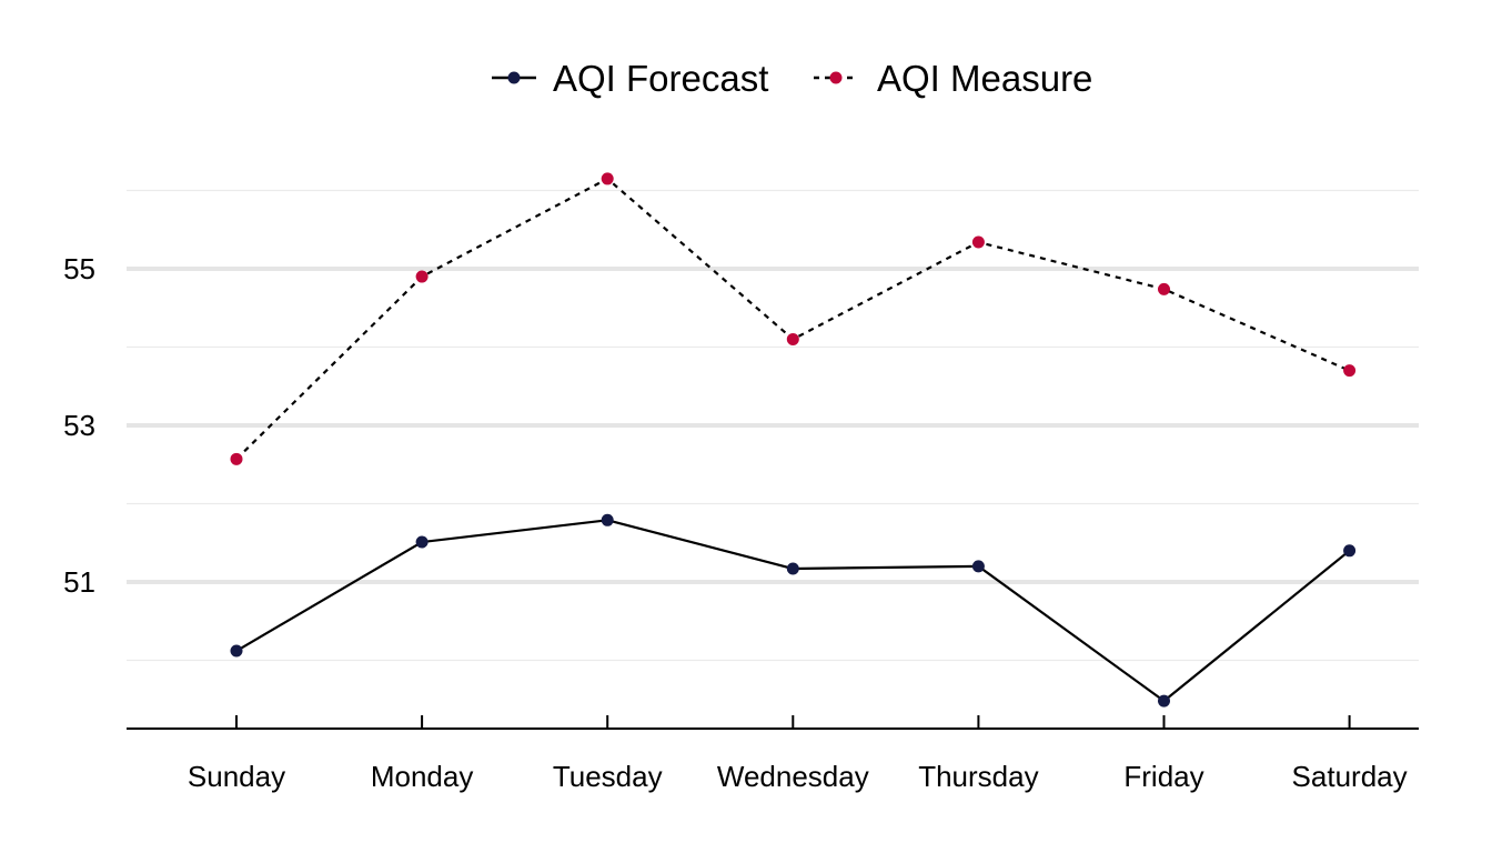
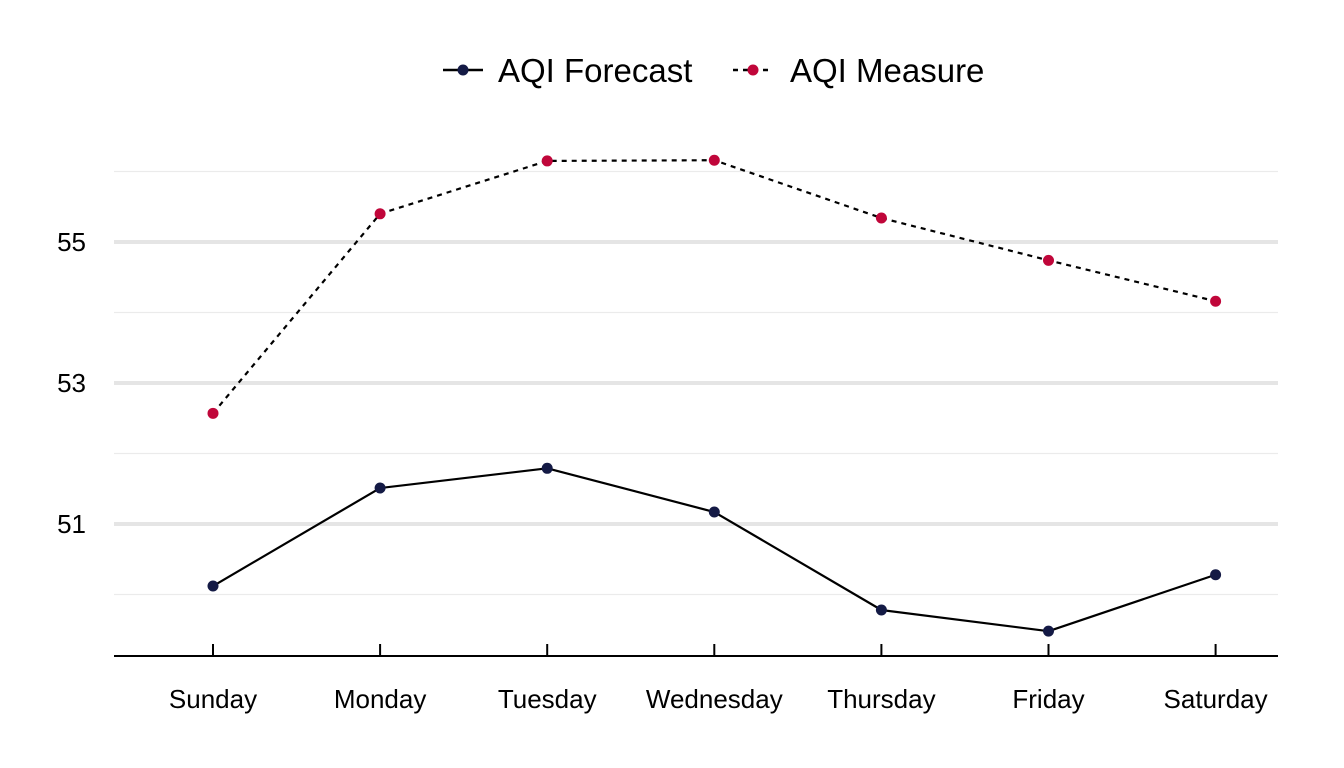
AQI Measure/Monday: 54.9 -> 55.4
AQI Measure/Wednesday: 54.1 -> 56.2
AQI Forecast/Thursday: 51.2 -> 49.8
AQI Forecast/Saturday: 51.4 -> 50.3
AQI Measure/Saturday: 53.7 -> 54.2
